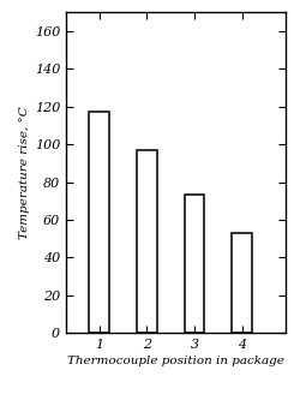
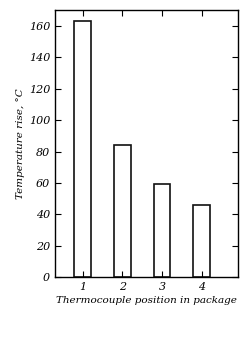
1: 117 -> 163
2: 97 -> 84
3: 73 -> 59
4: 53 -> 46
